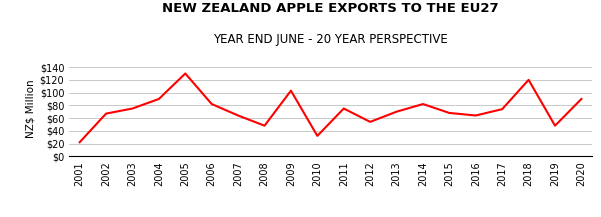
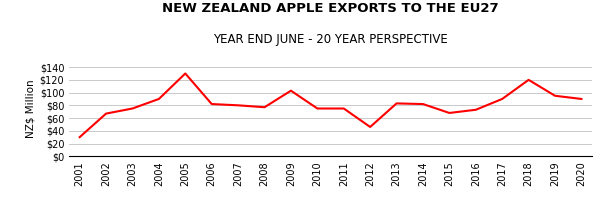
2001: $22 -> $30
2007: $64 -> $80
2008: $48 -> $77
2010: $32 -> $75
2012: $54 -> $46
2013: $70 -> $83
2016: $64 -> $73
2017: $74 -> $90
2019: $48 -> $95
